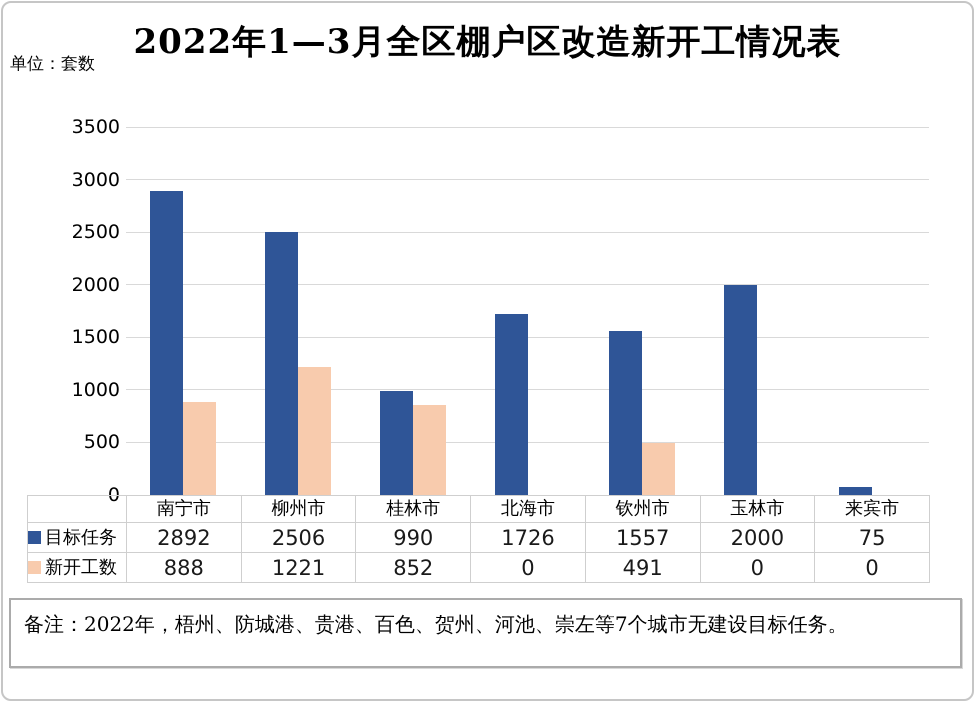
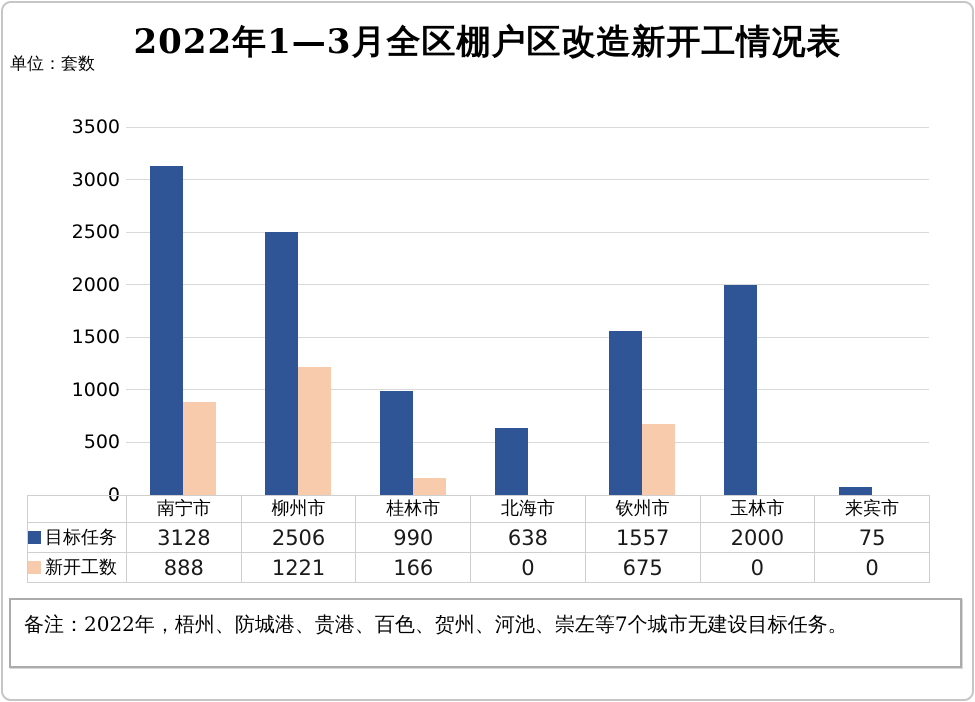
目标任务/南宁市: 2892 -> 3128
新开工数/桂林市: 852 -> 166
目标任务/北海市: 1726 -> 638
新开工数/钦州市: 491 -> 675
